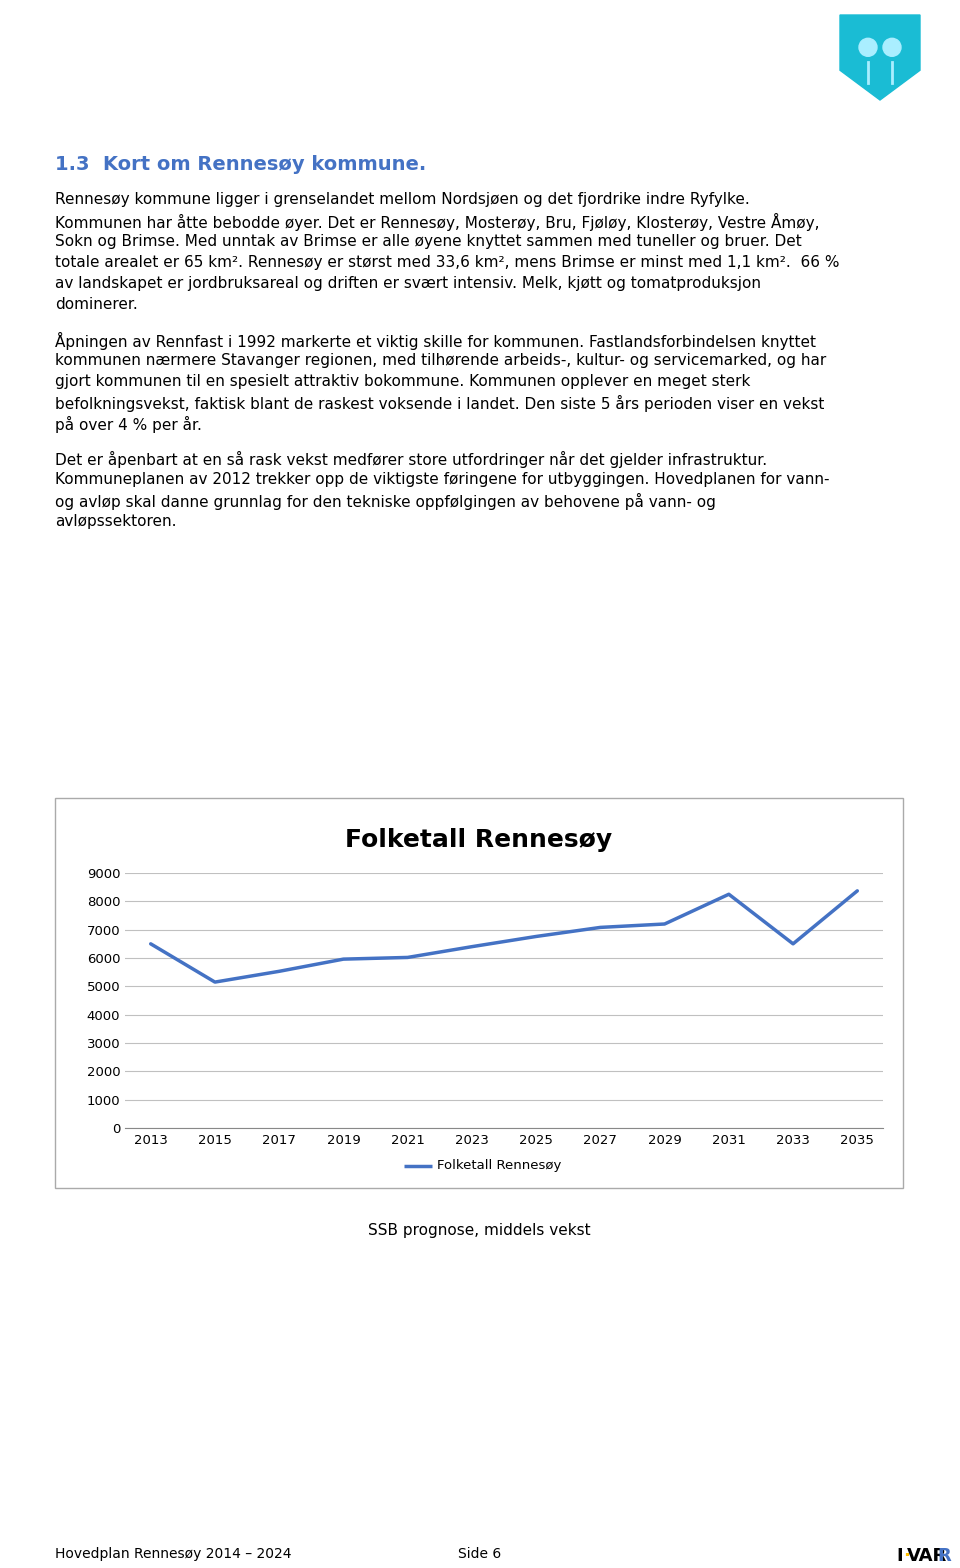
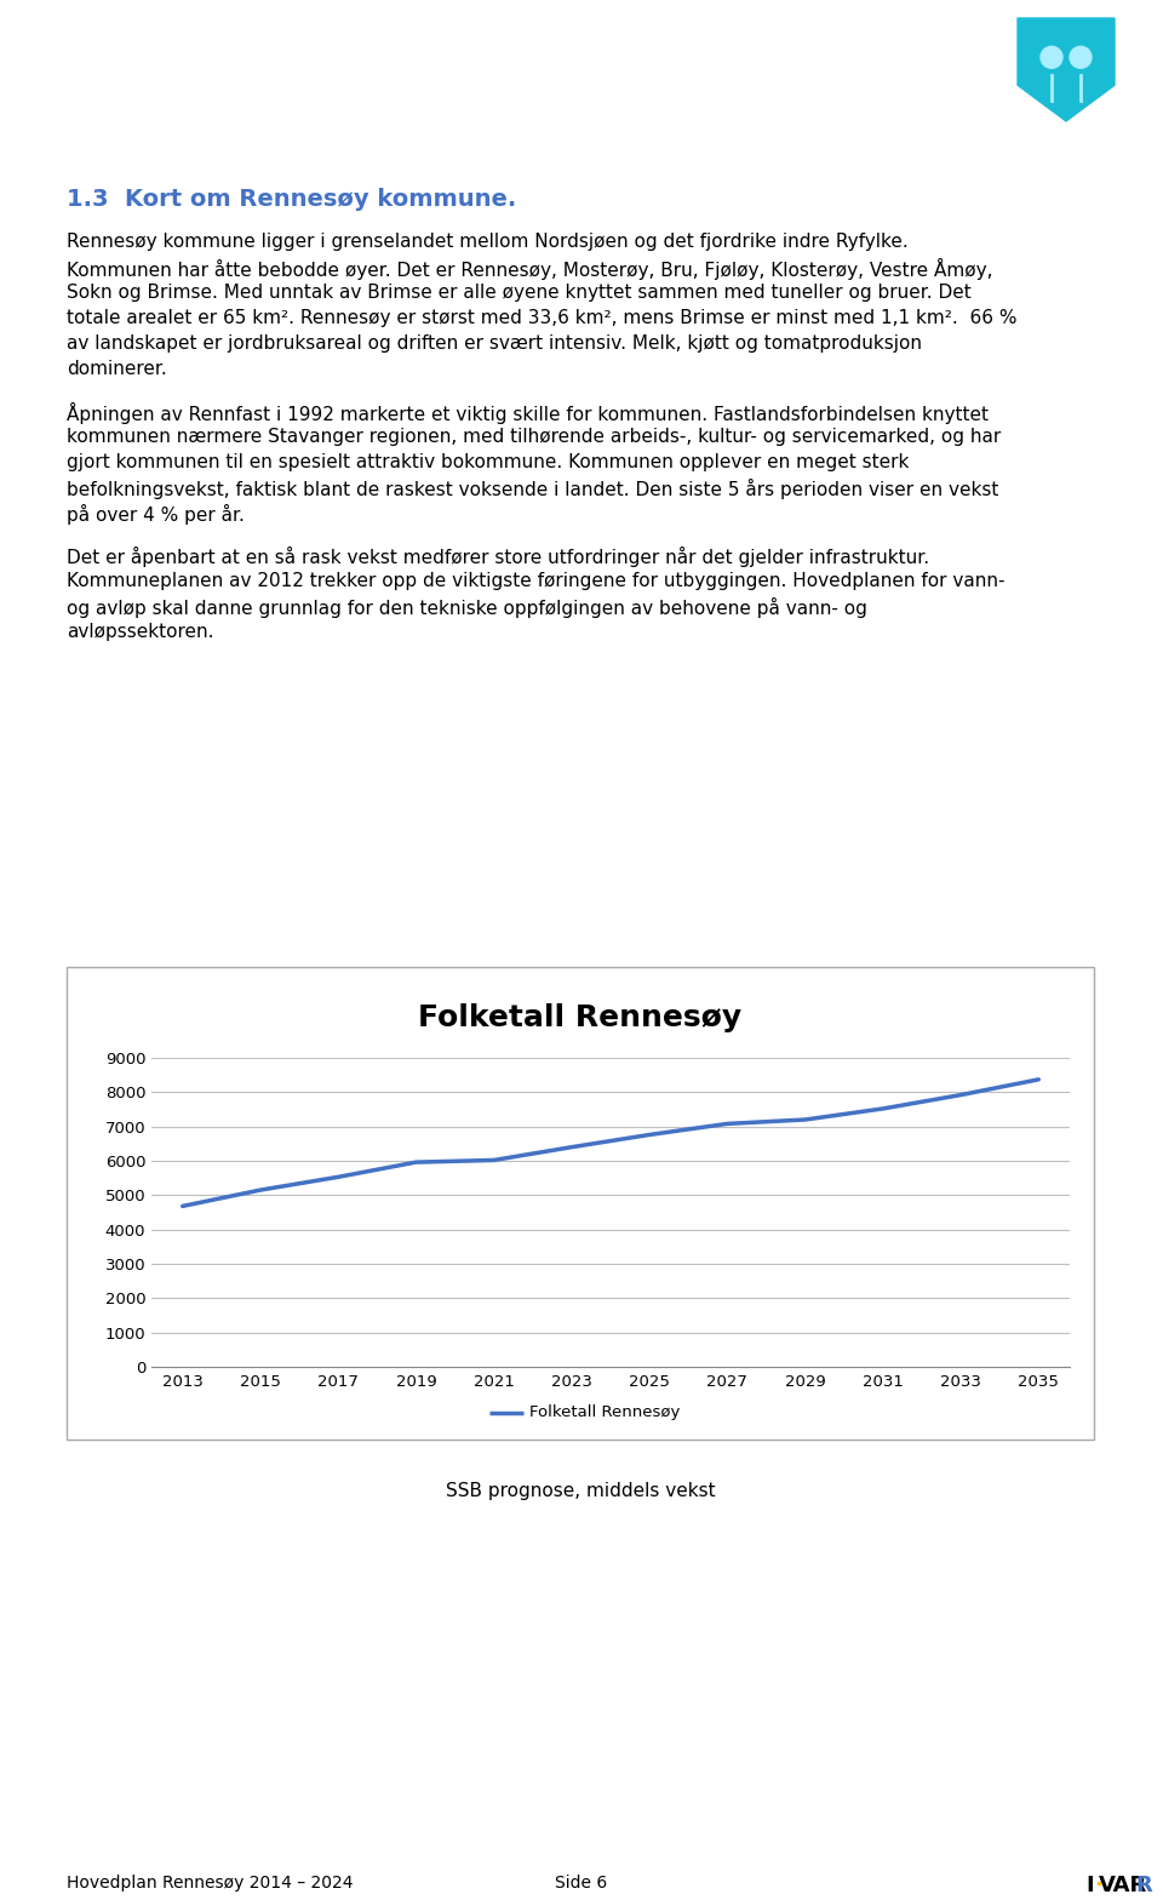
2013: 6500 -> 4680
2031: 8250 -> 7520
2033: 6500 -> 7920
